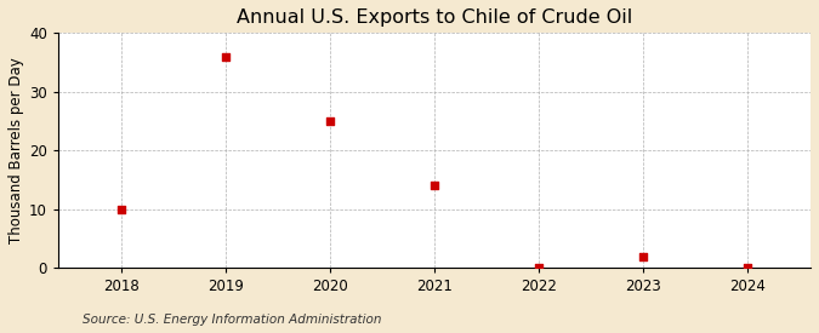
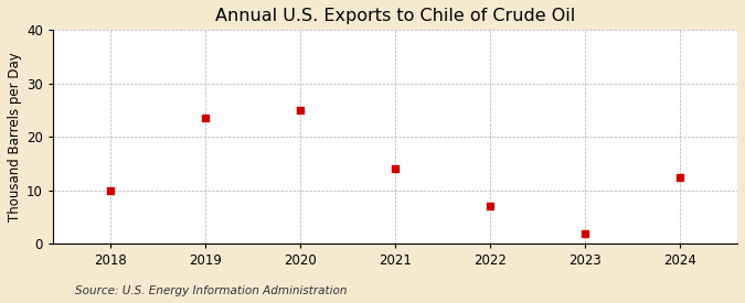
2019: 36.0 -> 23.5
2022: 0.1 -> 7.0
2024: 0.1 -> 12.5
